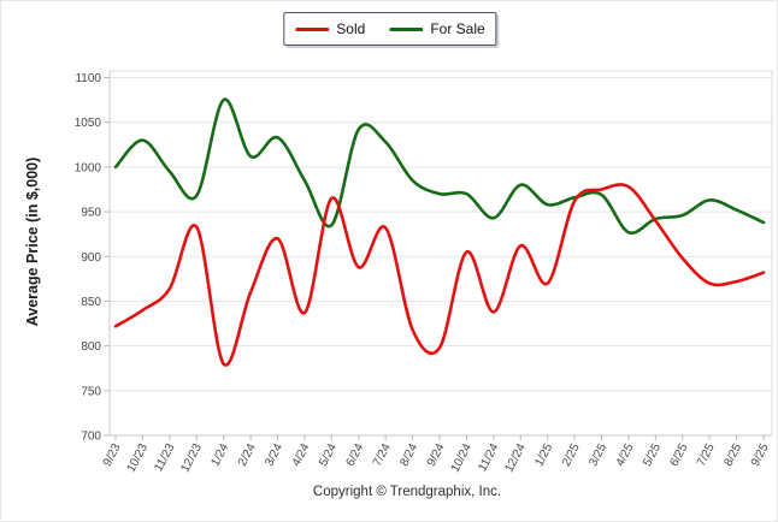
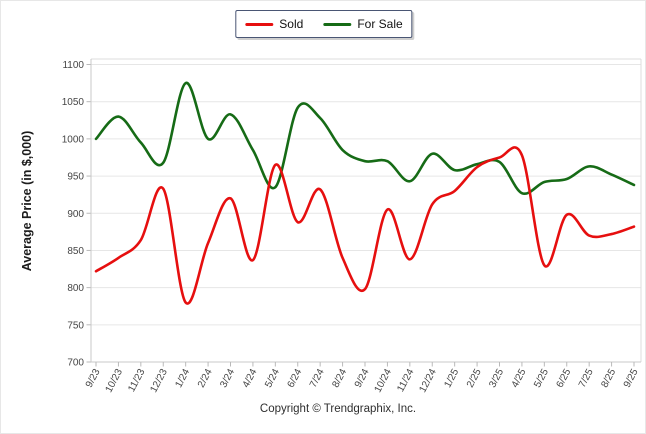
For Sale/2/24: 1010 -> 1000
Sold/8/24: 820 -> 840
Sold/1/25: 870 -> 930
Sold/5/25: 940 -> 830
